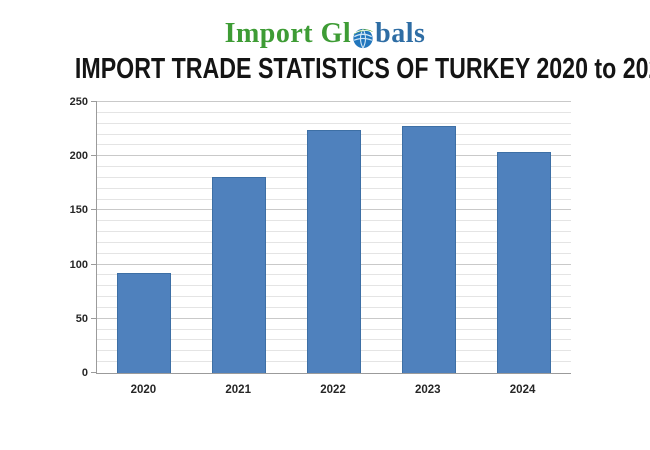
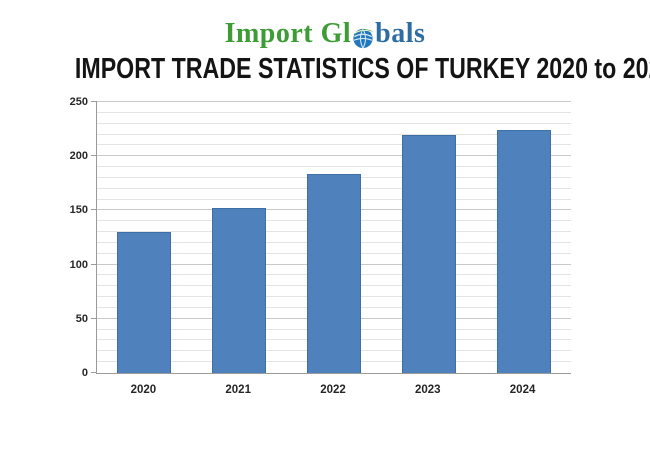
2020: 92 -> 130
2021: 181 -> 152
2022: 224 -> 184
2023: 228 -> 220
2024: 204 -> 224
